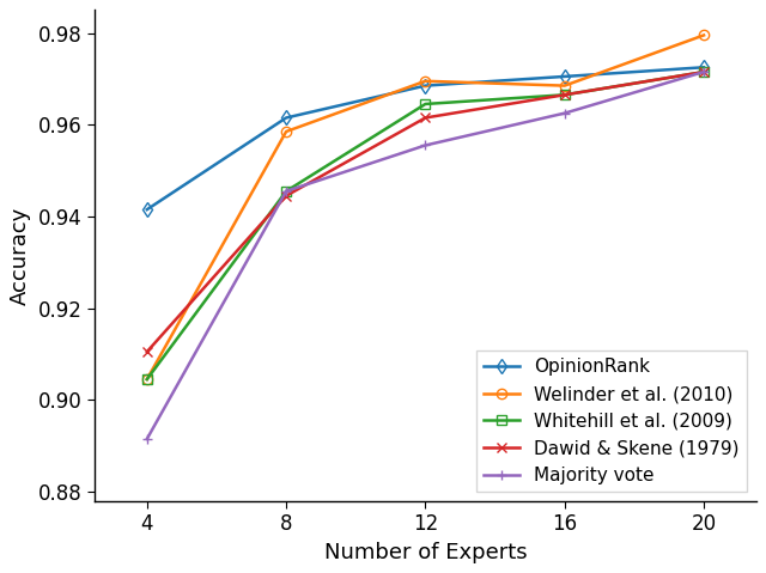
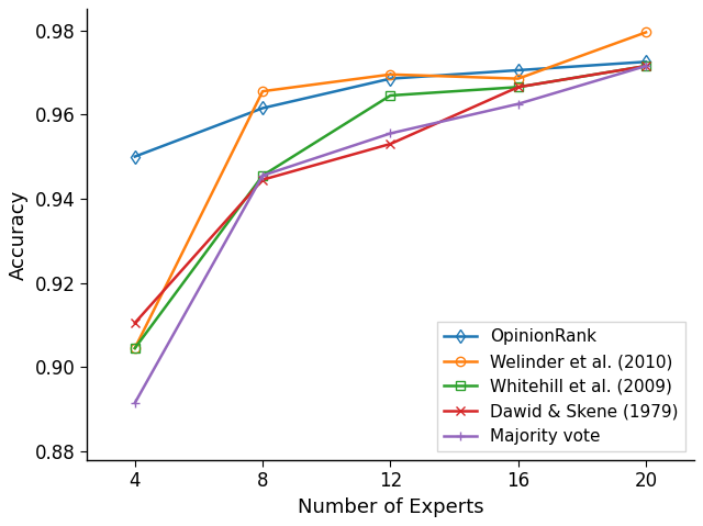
OpinionRank/4: 0.9415 -> 0.9500
Welinder et al. (2010)/8: 0.9585 -> 0.9655
Dawid & Skene (1979)/12: 0.9615 -> 0.9530
